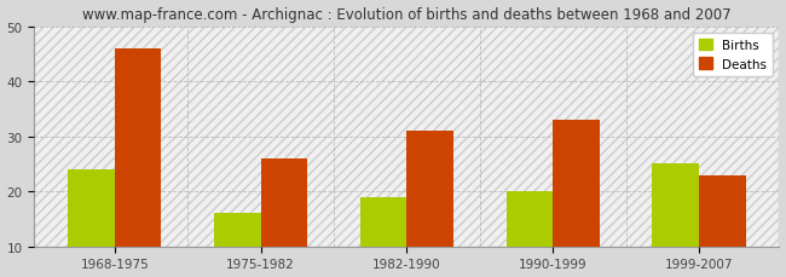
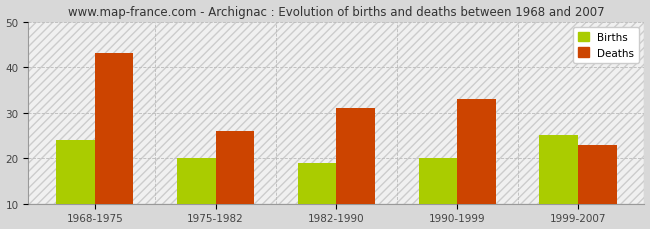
Deaths/1968-1975: 46 -> 43
Births/1975-1982: 16 -> 20
